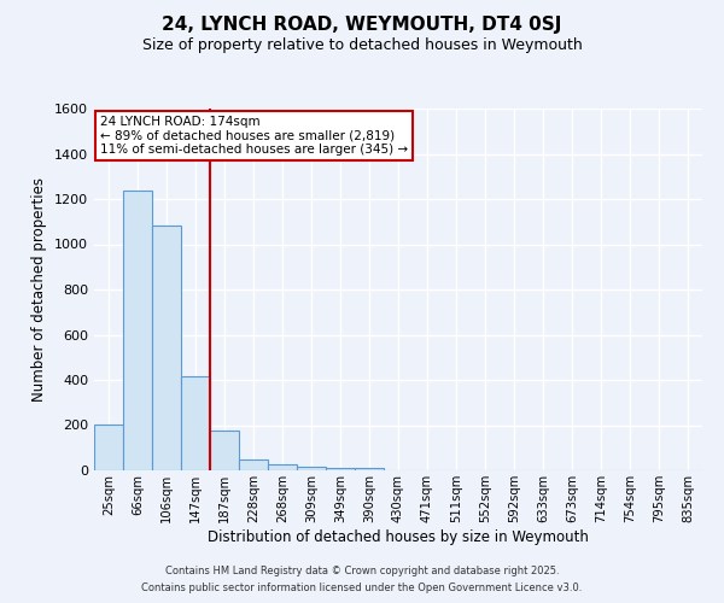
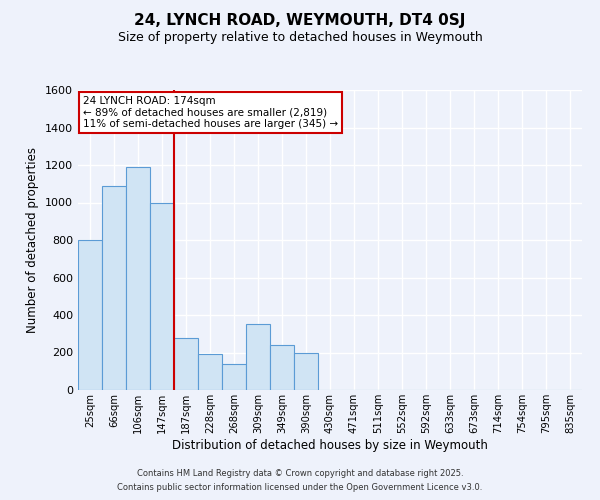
25sqm: 200 -> 800
66sqm: 1240 -> 1090
106sqm: 1080 -> 1190
147sqm: 420 -> 1000
187sqm: 180 -> 280
228sqm: 50 -> 190
268sqm: 20 -> 140
309sqm: 20 -> 350
349sqm: 10 -> 240
390sqm: 10 -> 200
